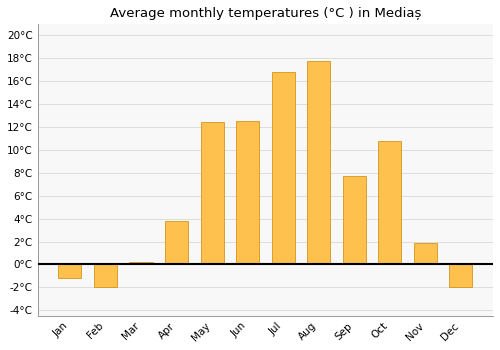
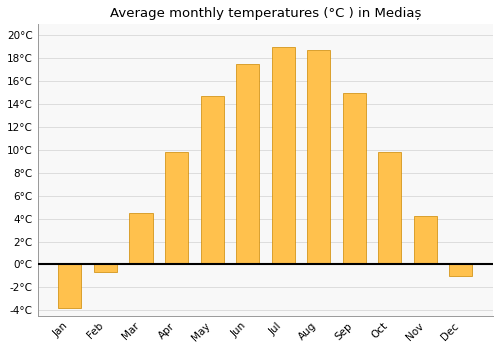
Jan: -1.2°C -> -3.8°C
Feb: -2.0°C -> -0.7°C
Mar: 0.2°C -> 4.5°C
Apr: 3.8°C -> 9.8°C
May: 12.4°C -> 14.7°C
Jun: 12.5°C -> 17.5°C
Jul: 16.8°C -> 19.0°C
Aug: 17.8°C -> 18.7°C
Sep: 7.7°C -> 15.0°C
Oct: 10.8°C -> 9.8°C
Nov: 1.9°C -> 4.2°C
Dec: -2.0°C -> -1.0°C
